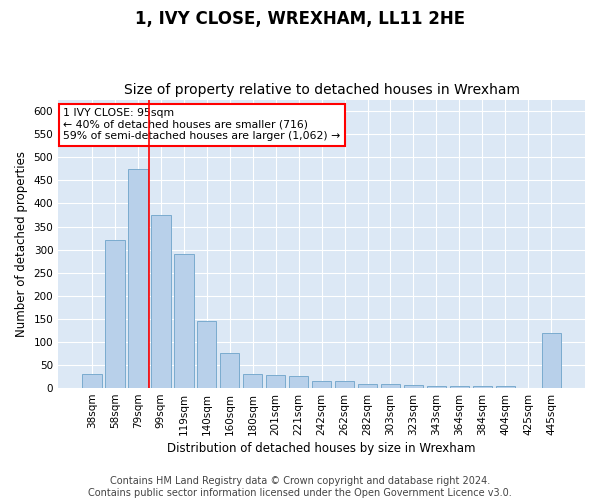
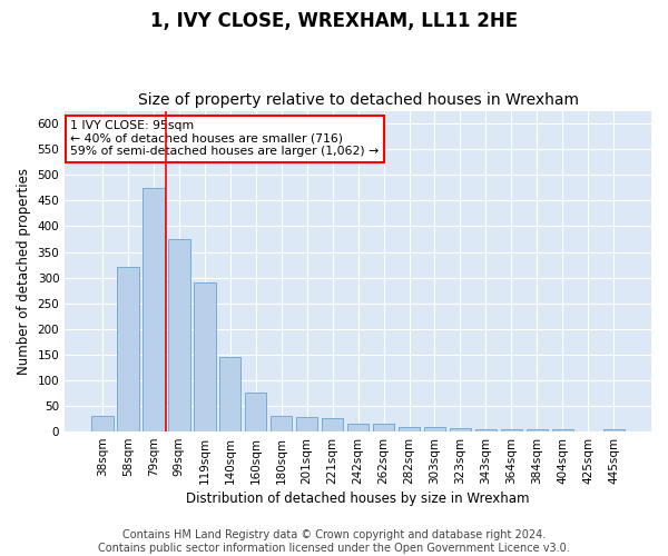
445sqm: 120 -> 5
